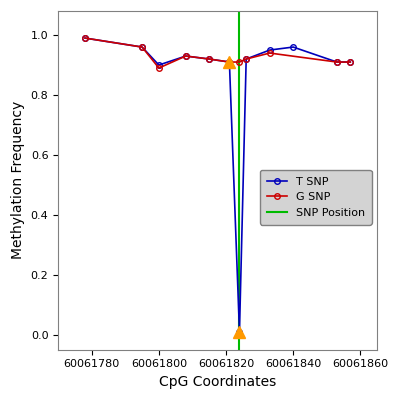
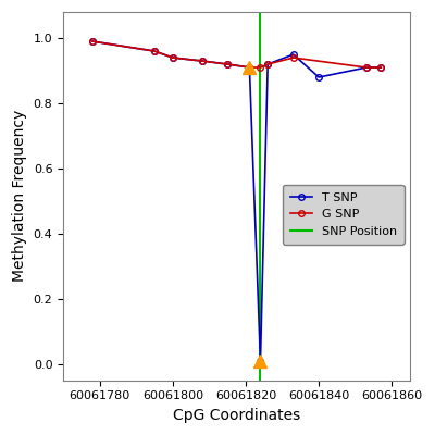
T SNP/60061800: 0.90 -> 0.94
G SNP/60061800: 0.89 -> 0.94
T SNP/60061840: 0.96 -> 0.88
